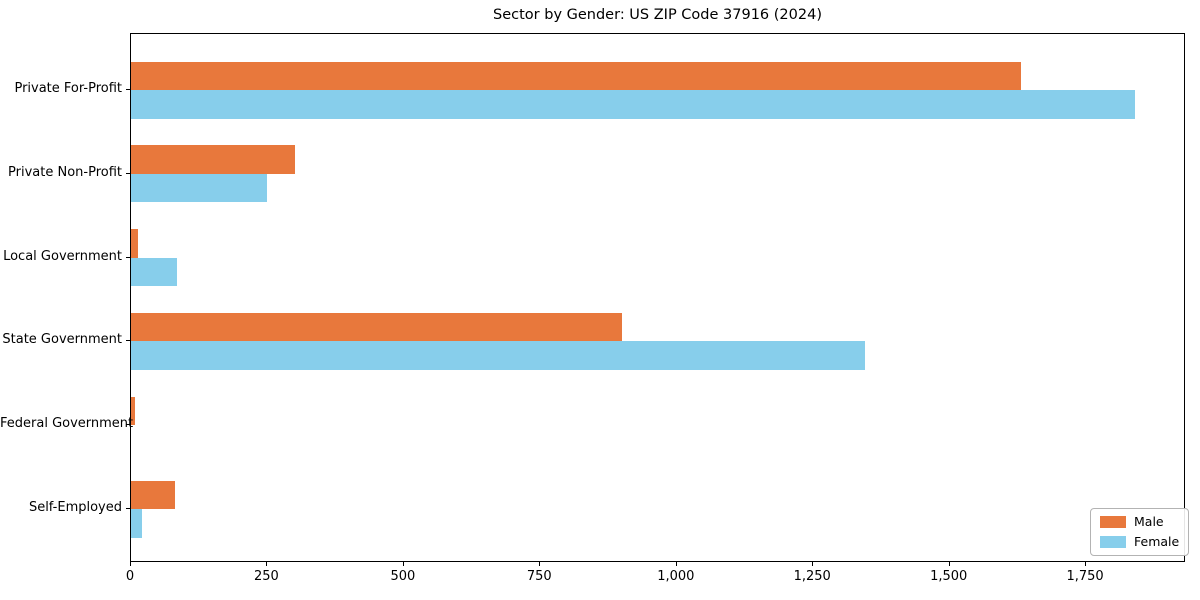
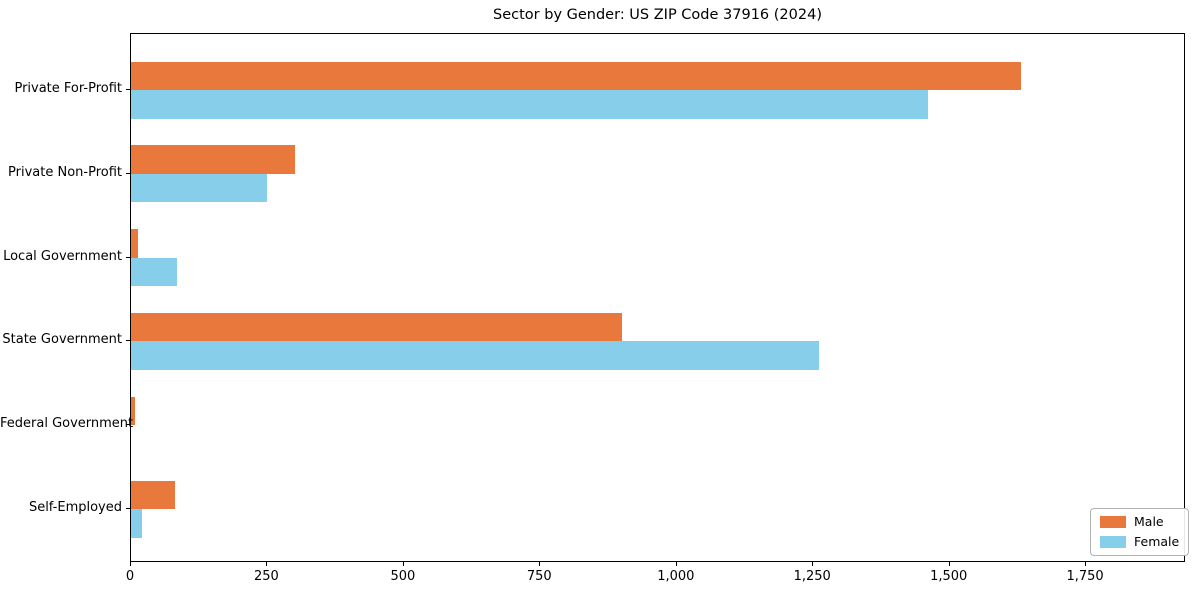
Female/Private For-Profit: 1840 -> 1460
Female/State Government: 1340 -> 1260
